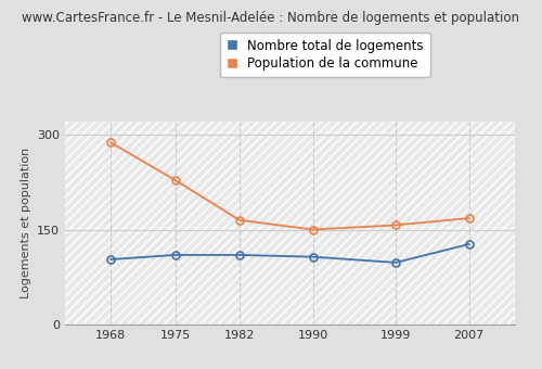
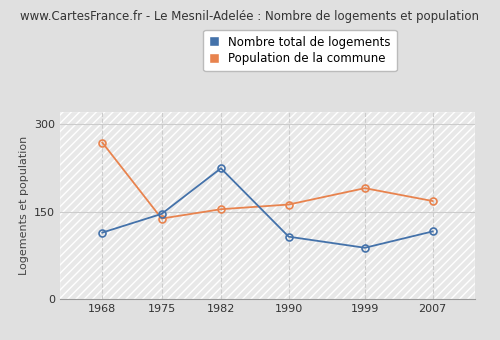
Nombre total de logements/1968: 103 -> 114
Population de la commune/1968: 287 -> 268
Nombre total de logements/1975: 110 -> 146
Population de la commune/1975: 228 -> 138
Nombre total de logements/1982: 110 -> 224
Population de la commune/1982: 165 -> 154
Population de la commune/1990: 150 -> 162
Nombre total de logements/1999: 98 -> 88
Population de la commune/1999: 157 -> 190
Nombre total de logements/2007: 127 -> 116
